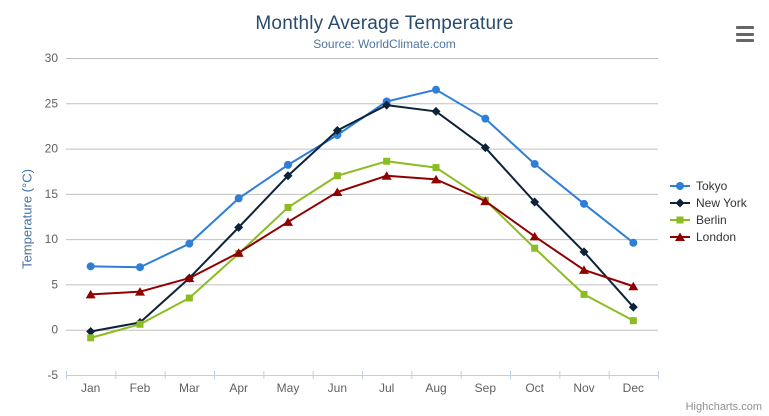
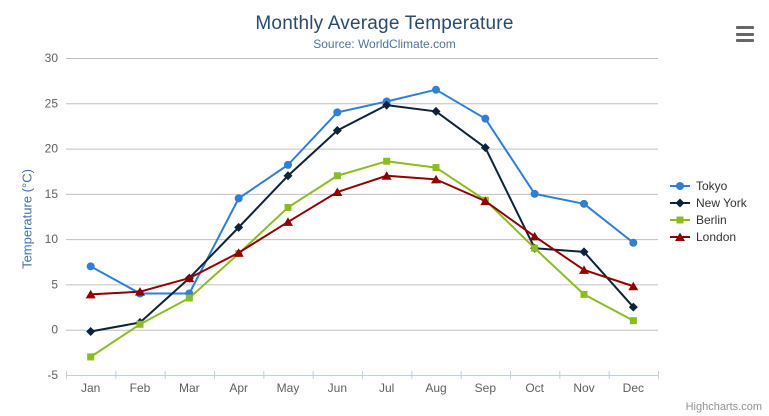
Berlin/Jan: -1 -> -3
Tokyo/Feb: 7 -> 4
Tokyo/Mar: 10 -> 4
Tokyo/Jun: 22 -> 24
Tokyo/Oct: 18 -> 15
New York/Oct: 14 -> 9
